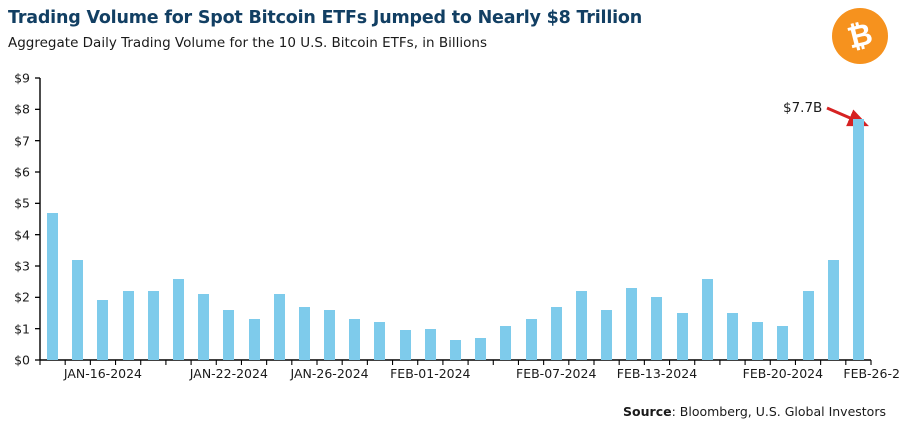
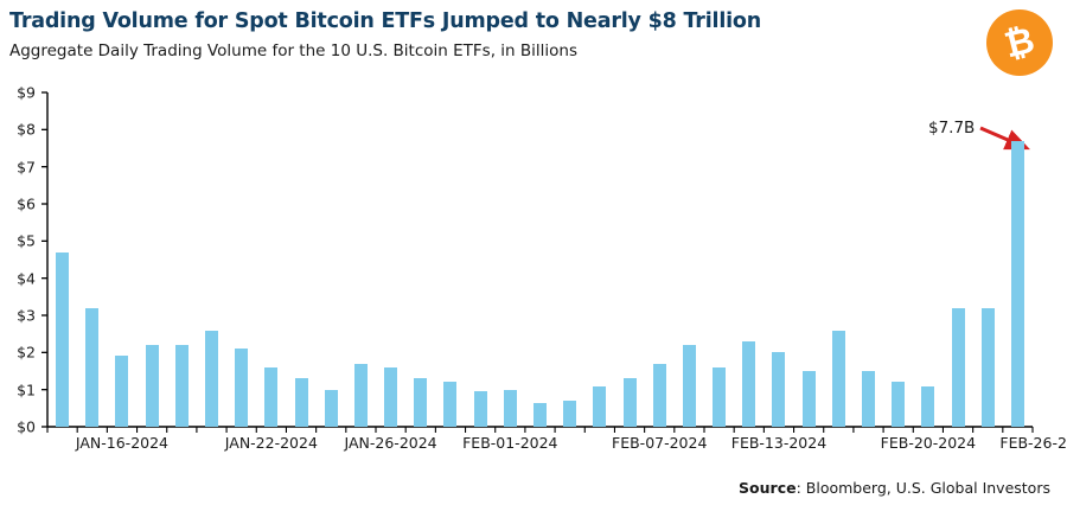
JAN-22-2024: $2.1 -> $1.0
FEB-20-2024: $2.2 -> $3.2
